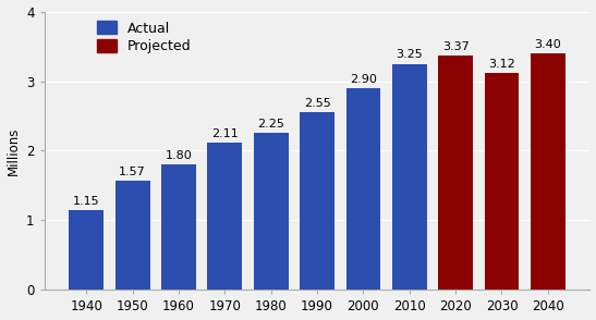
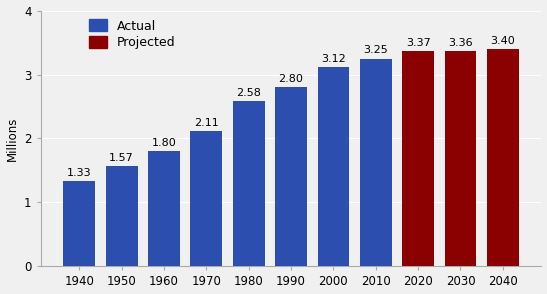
1940: 1.15 -> 1.33
1980: 2.25 -> 2.58
1990: 2.55 -> 2.80
2000: 2.90 -> 3.12
2030: 3.12 -> 3.36
